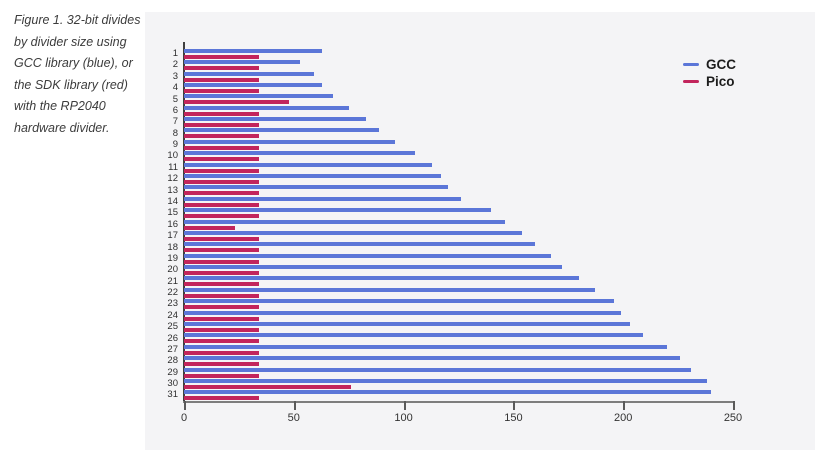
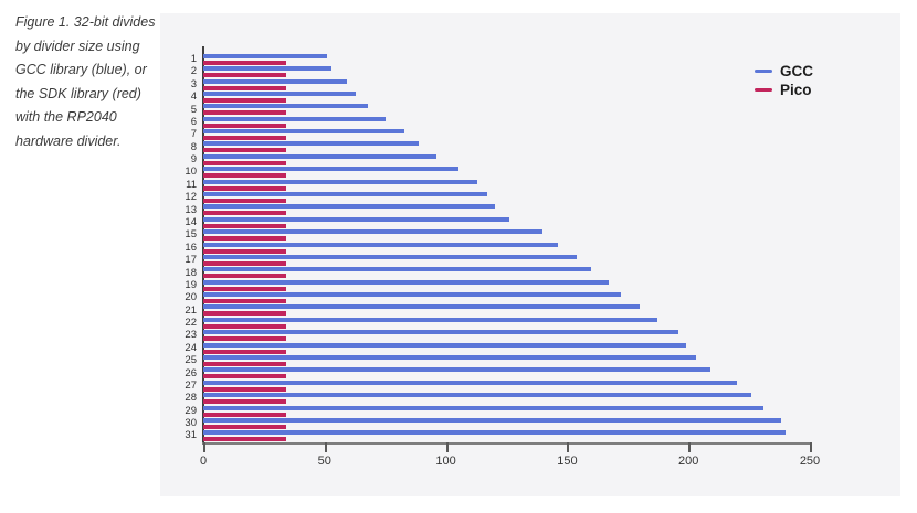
GCC/1: 63 -> 51
Pico/5: 48 -> 34
Pico/16: 23 -> 34
Pico/30: 76 -> 34
